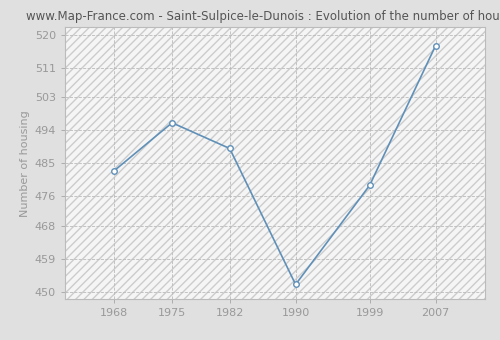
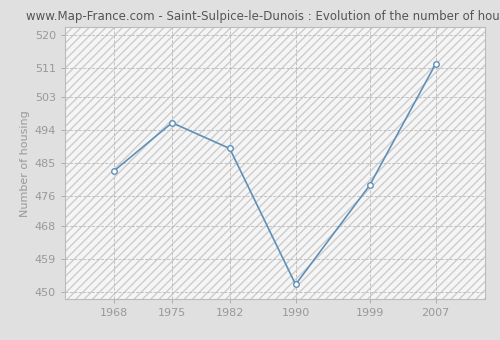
2007: 517 -> 512
